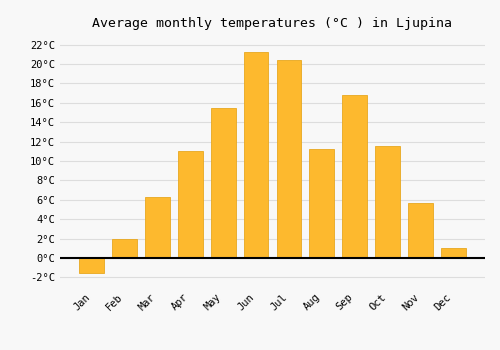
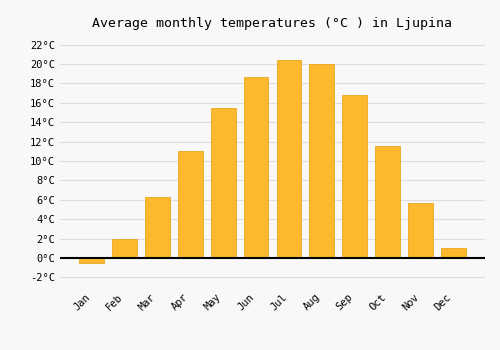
Jan: -1.6°C -> -0.5°C
Jun: 21.2°C -> 18.7°C
Aug: 11.2°C -> 20.0°C
